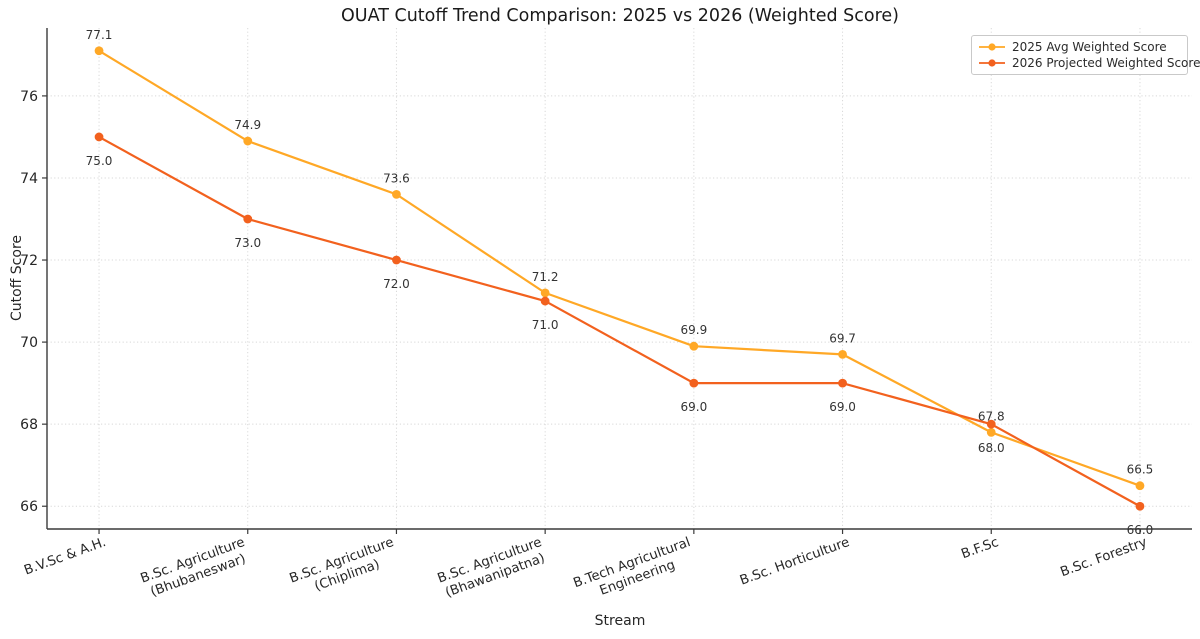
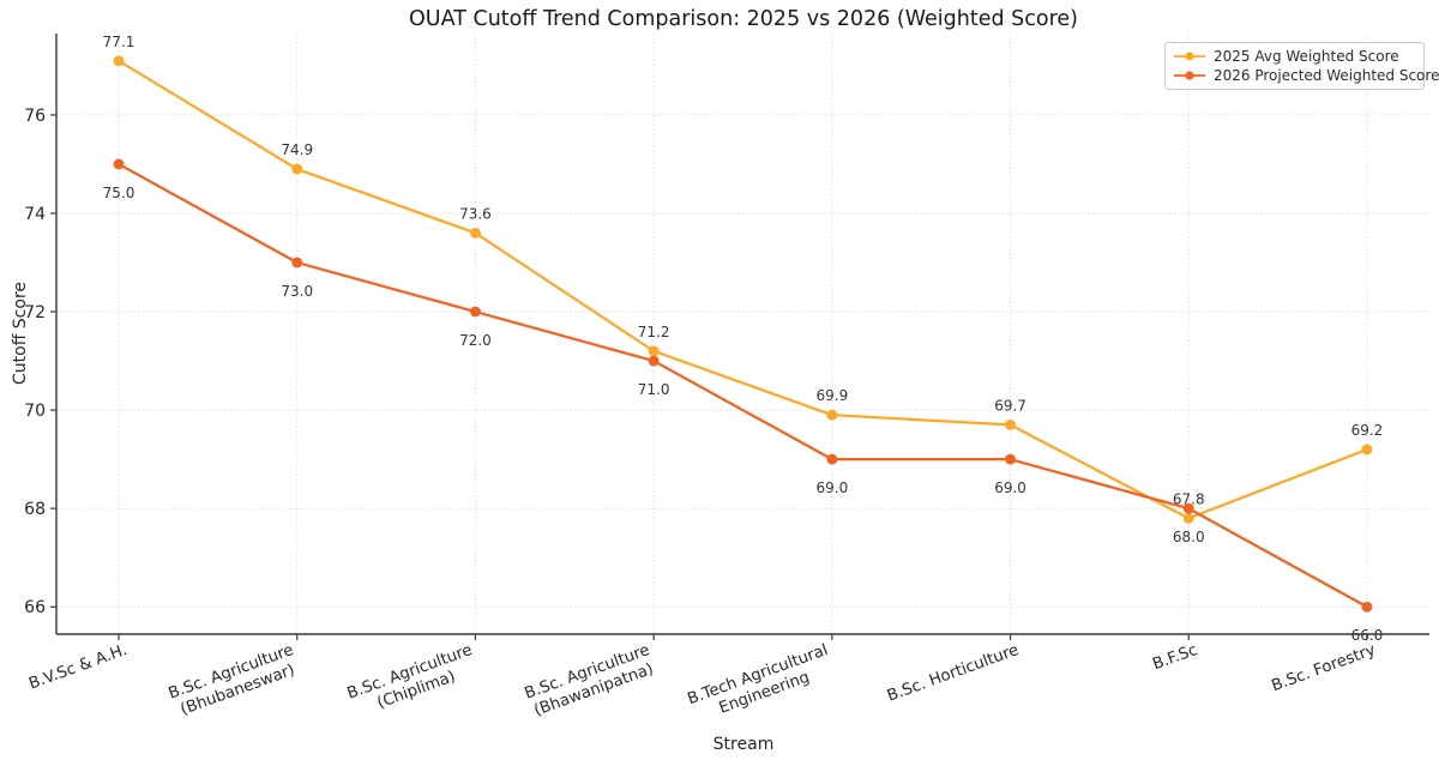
2025 Avg Weighted Score/B.Sc. Forestry: 66.5 -> 69.2
